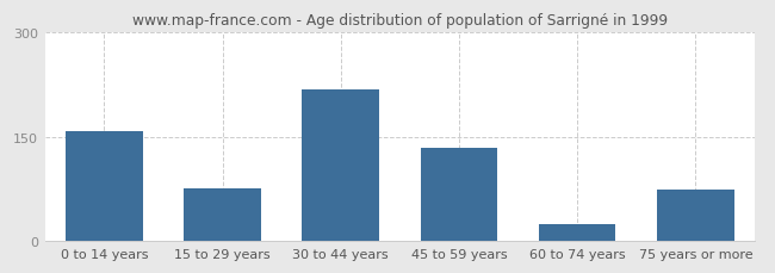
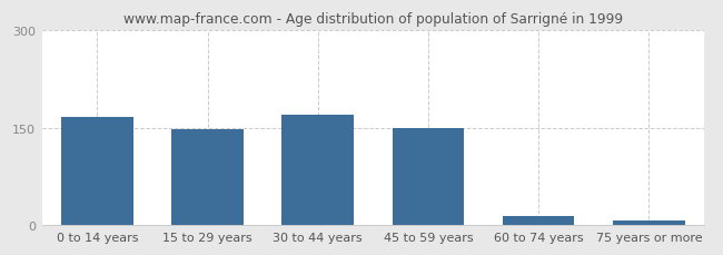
0 to 14 years: 158 -> 167
15 to 29 years: 76 -> 148
30 to 44 years: 218 -> 170
45 to 59 years: 134 -> 150
60 to 74 years: 24 -> 15
75 years or more: 74 -> 8
